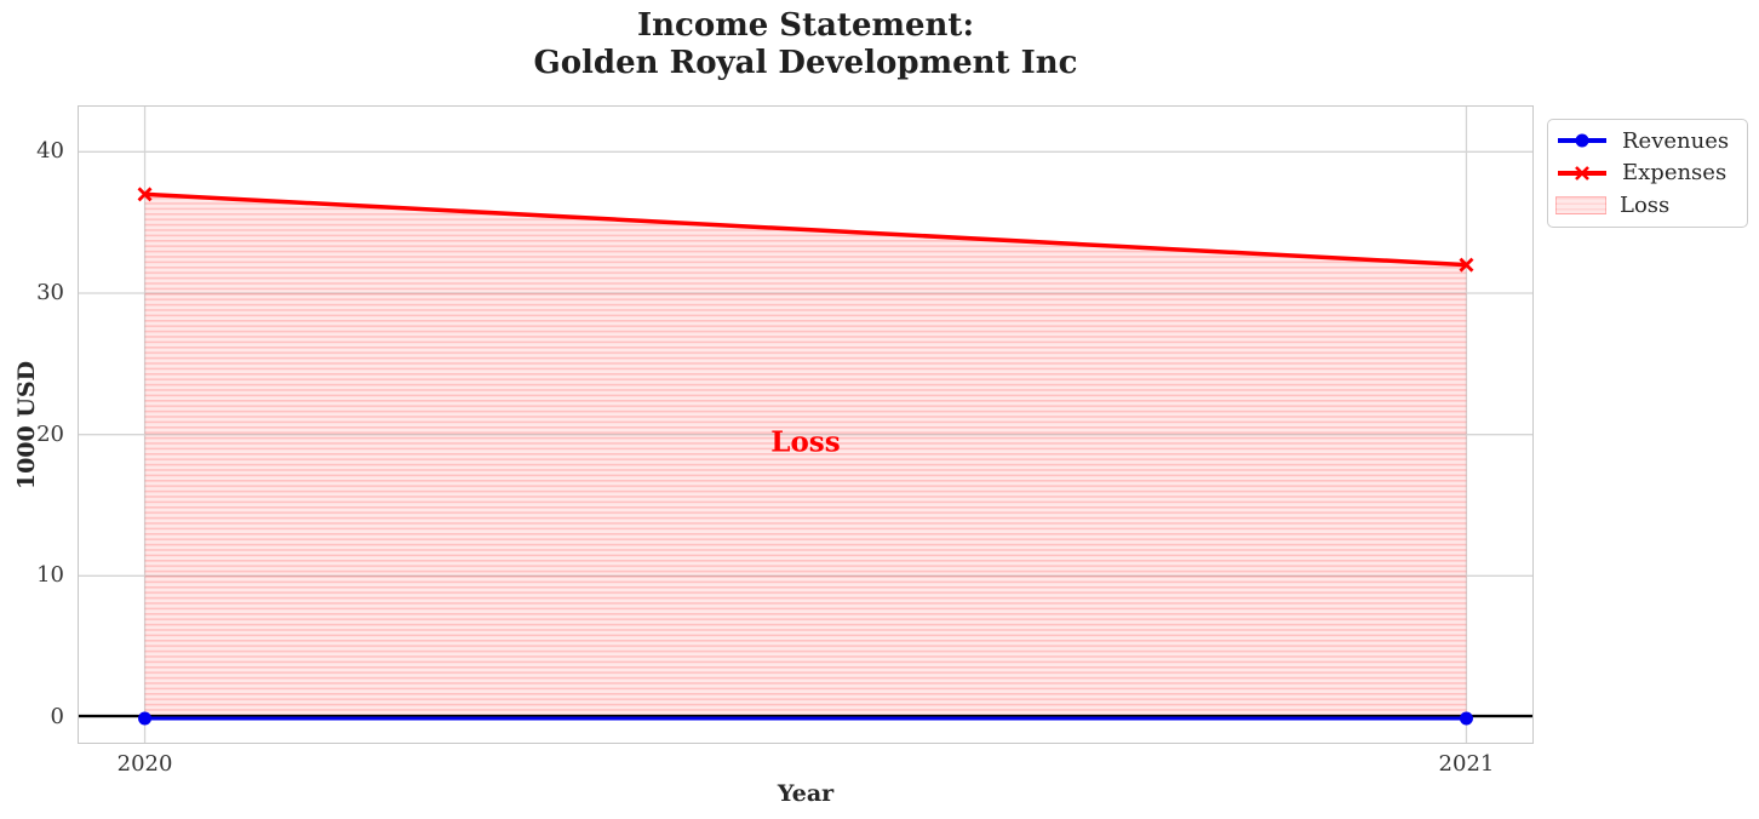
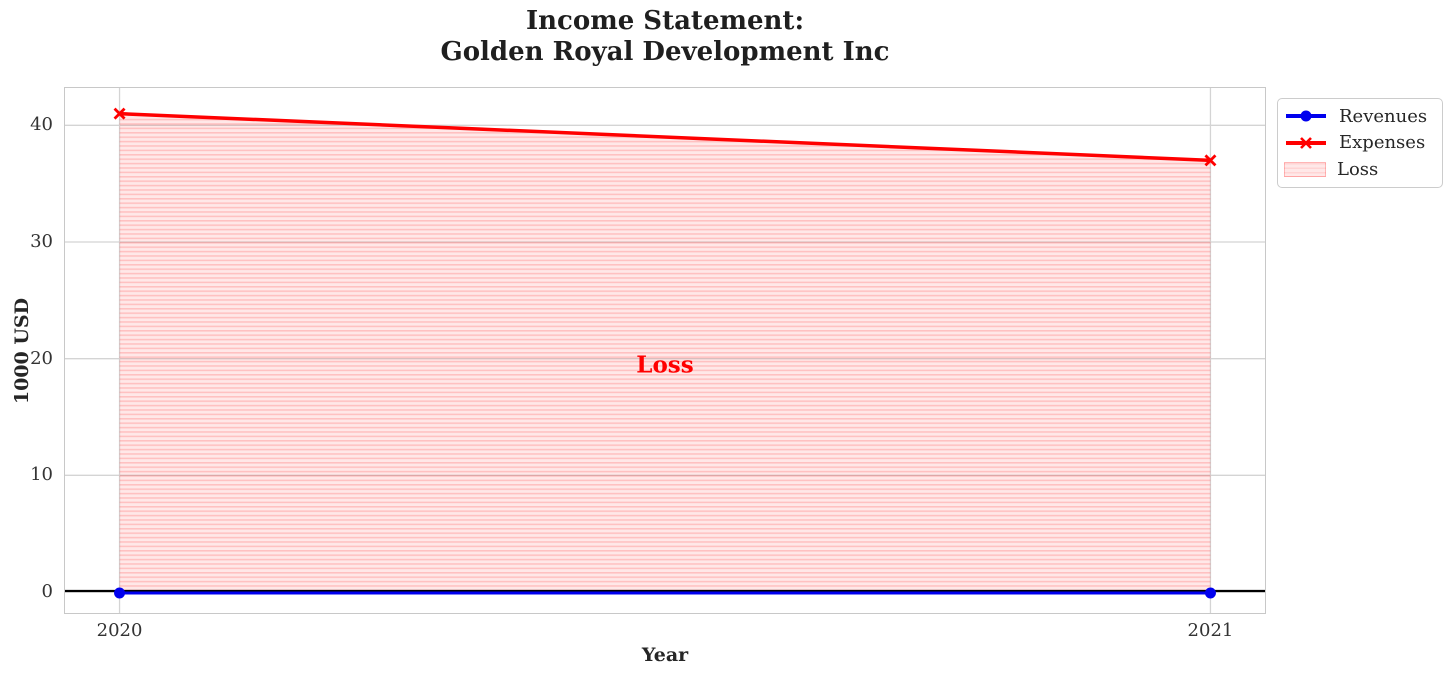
Expenses/2020: 37 -> 41
Expenses/2021: 32 -> 37
